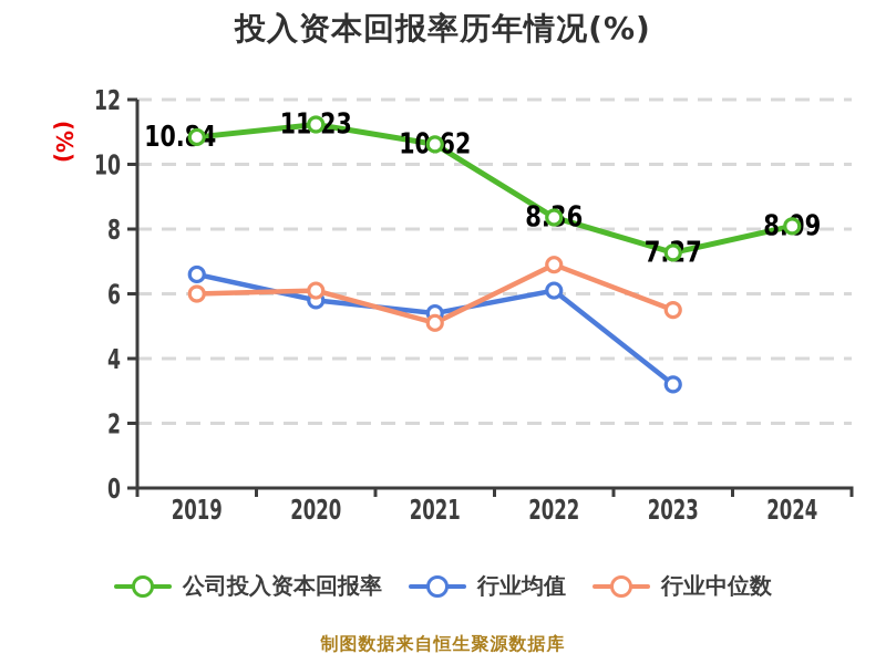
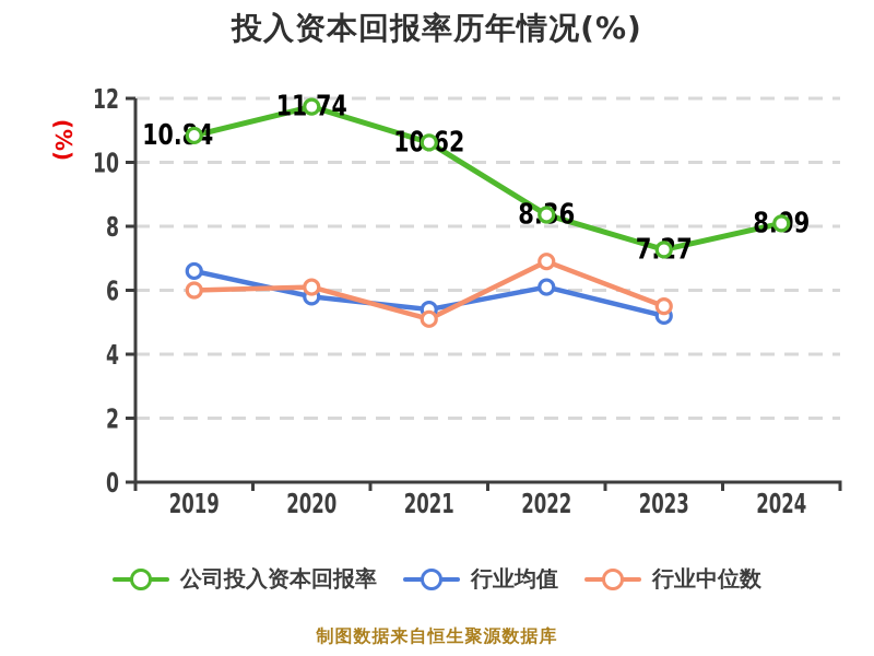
公司投入资本回报率/2020: 11.23 -> 11.74
行业均值/2023: 3.2 -> 5.2
